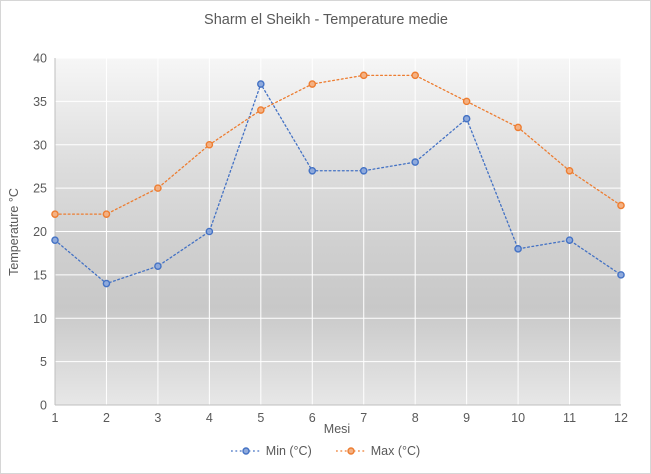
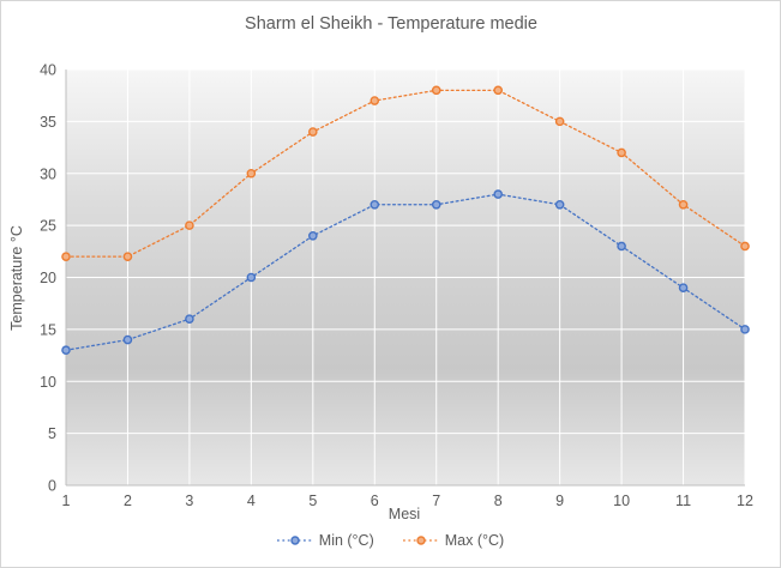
Min (°C)/1: 19 -> 13
Min (°C)/5: 37 -> 24
Min (°C)/9: 33 -> 27
Min (°C)/10: 18 -> 23
